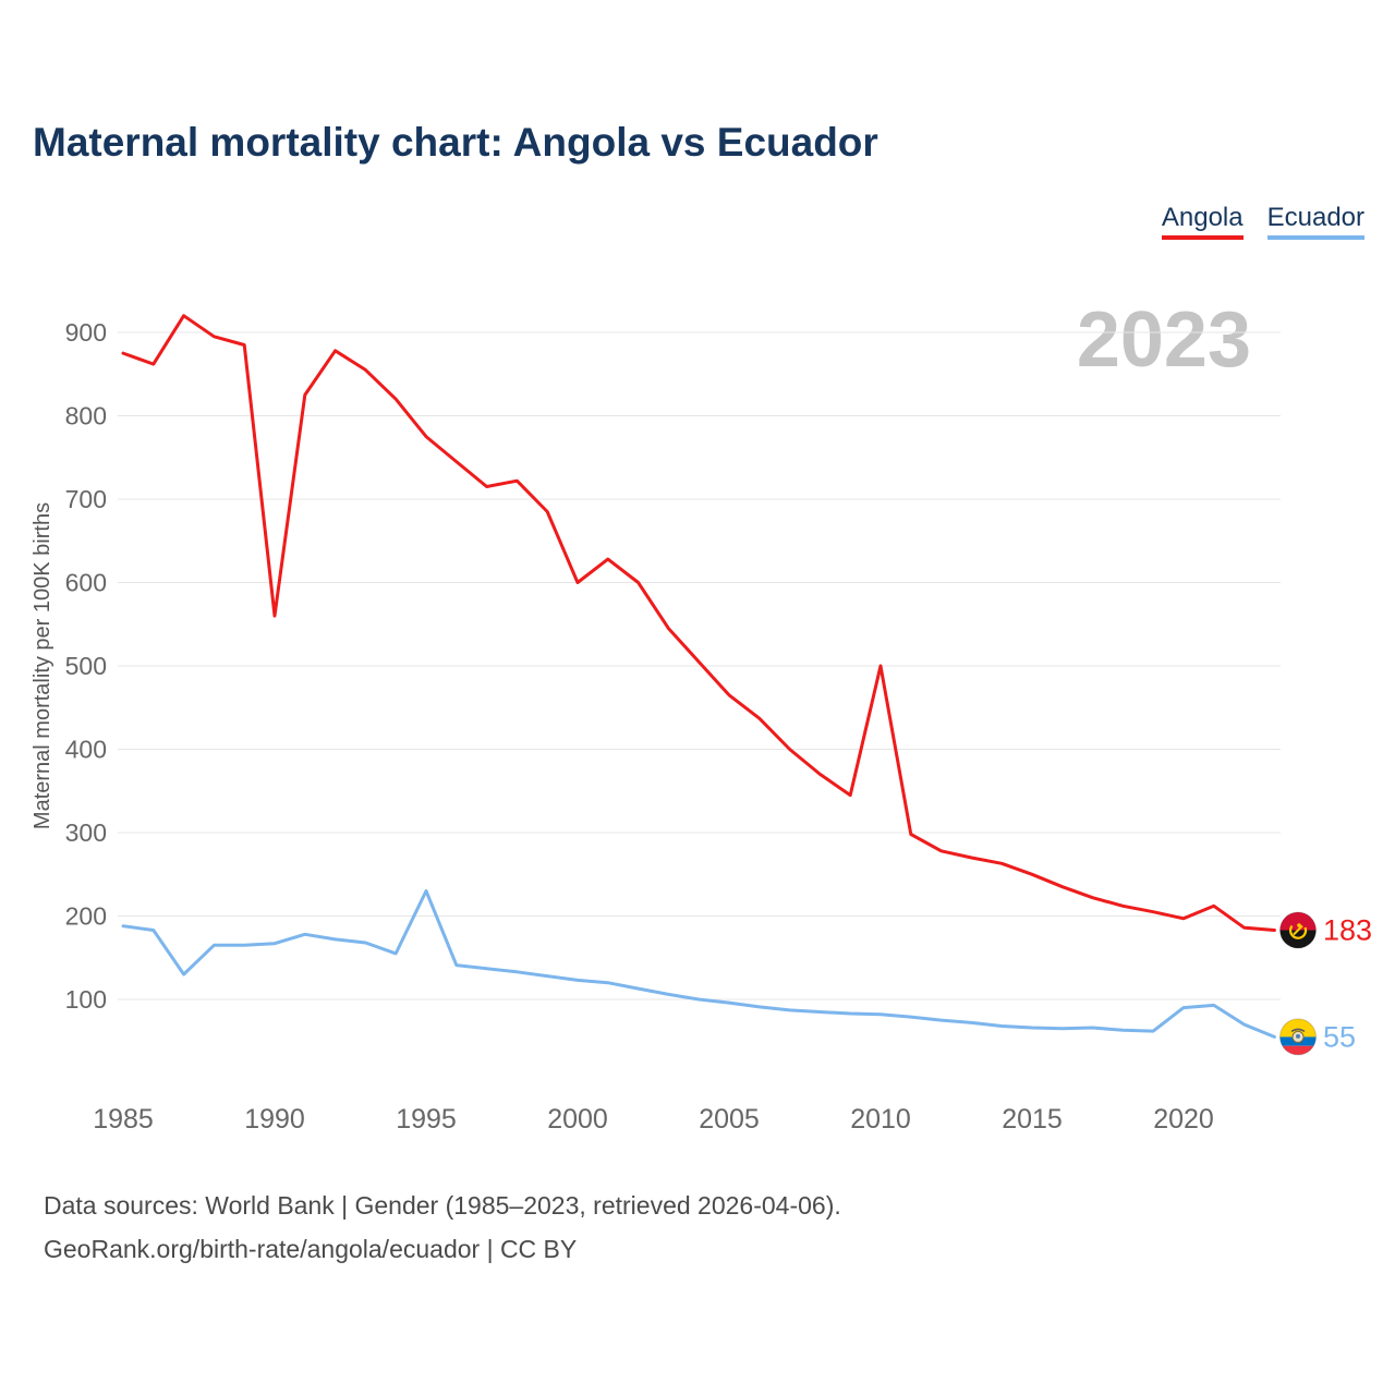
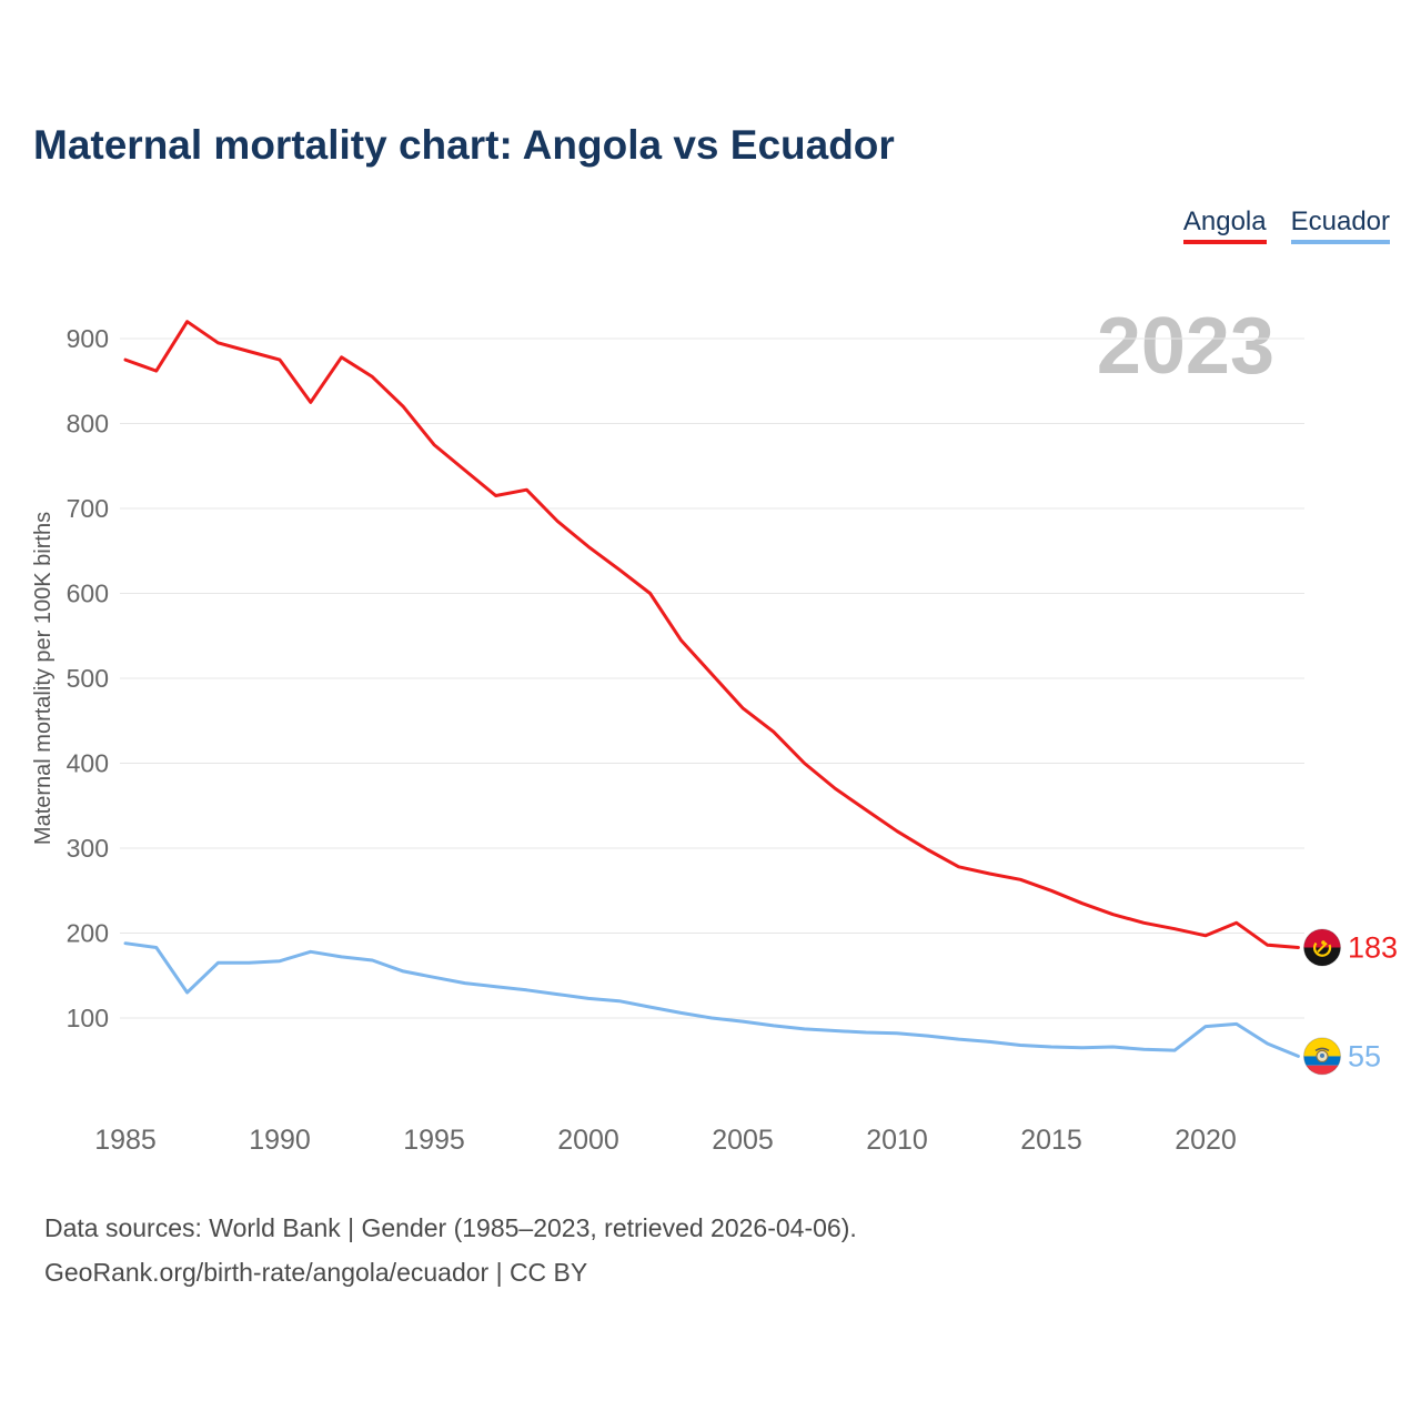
Angola/1990: 560 -> 880
Ecuador/1995: 230 -> 150
Angola/2000: 600 -> 660
Angola/2010: 500 -> 320
